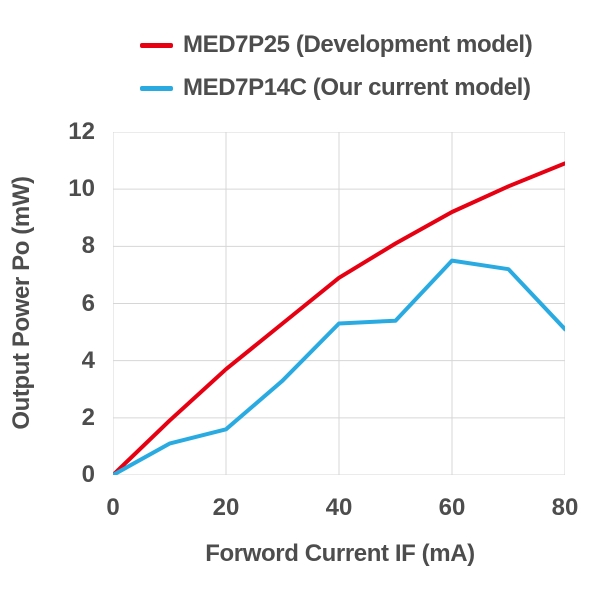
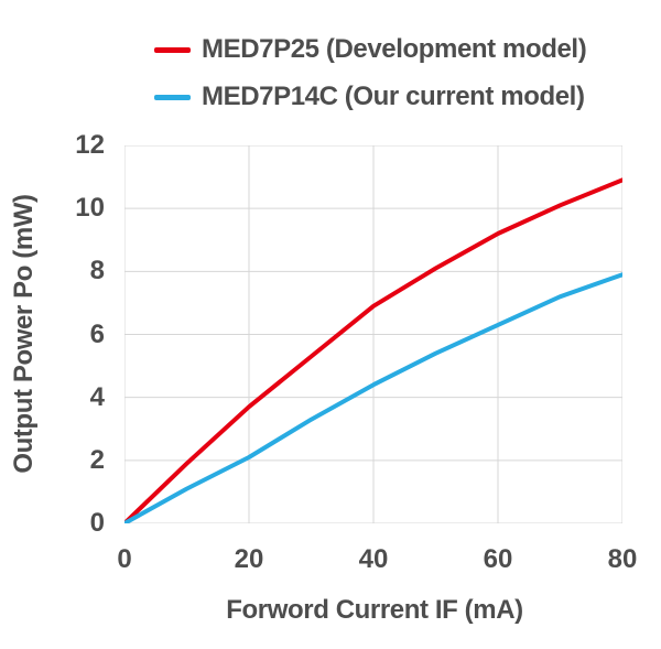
MED7P14C (Our current model)/20: 1.6 -> 2.1
MED7P14C (Our current model)/40: 5.3 -> 4.4
MED7P14C (Our current model)/60: 7.5 -> 6.3
MED7P14C (Our current model)/80: 5.1 -> 7.9
